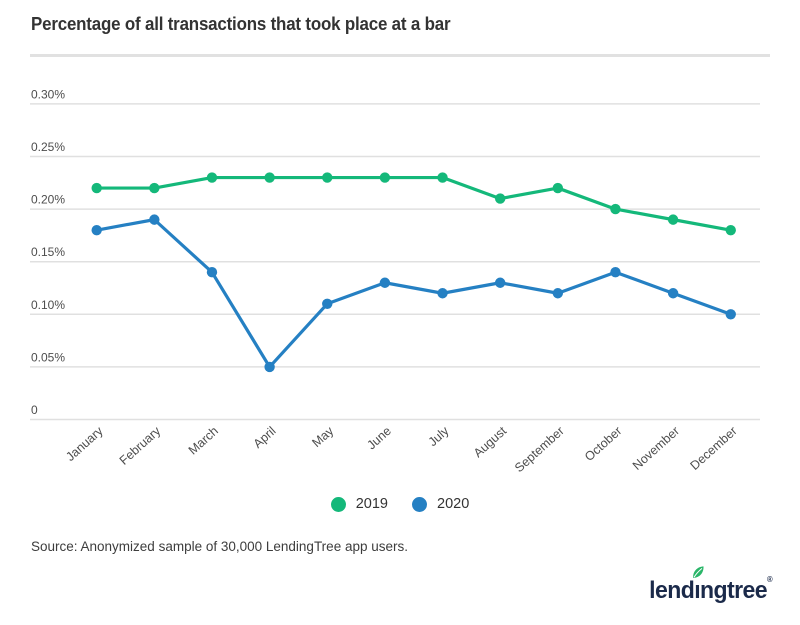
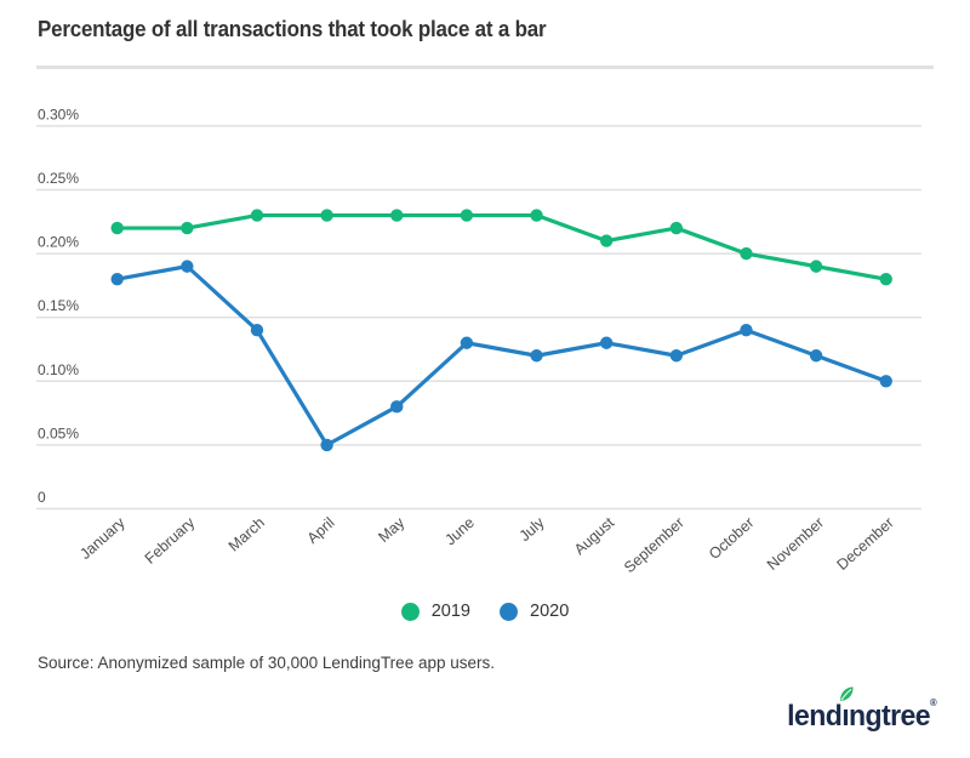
2020/May: 0.11% -> 0.08%
